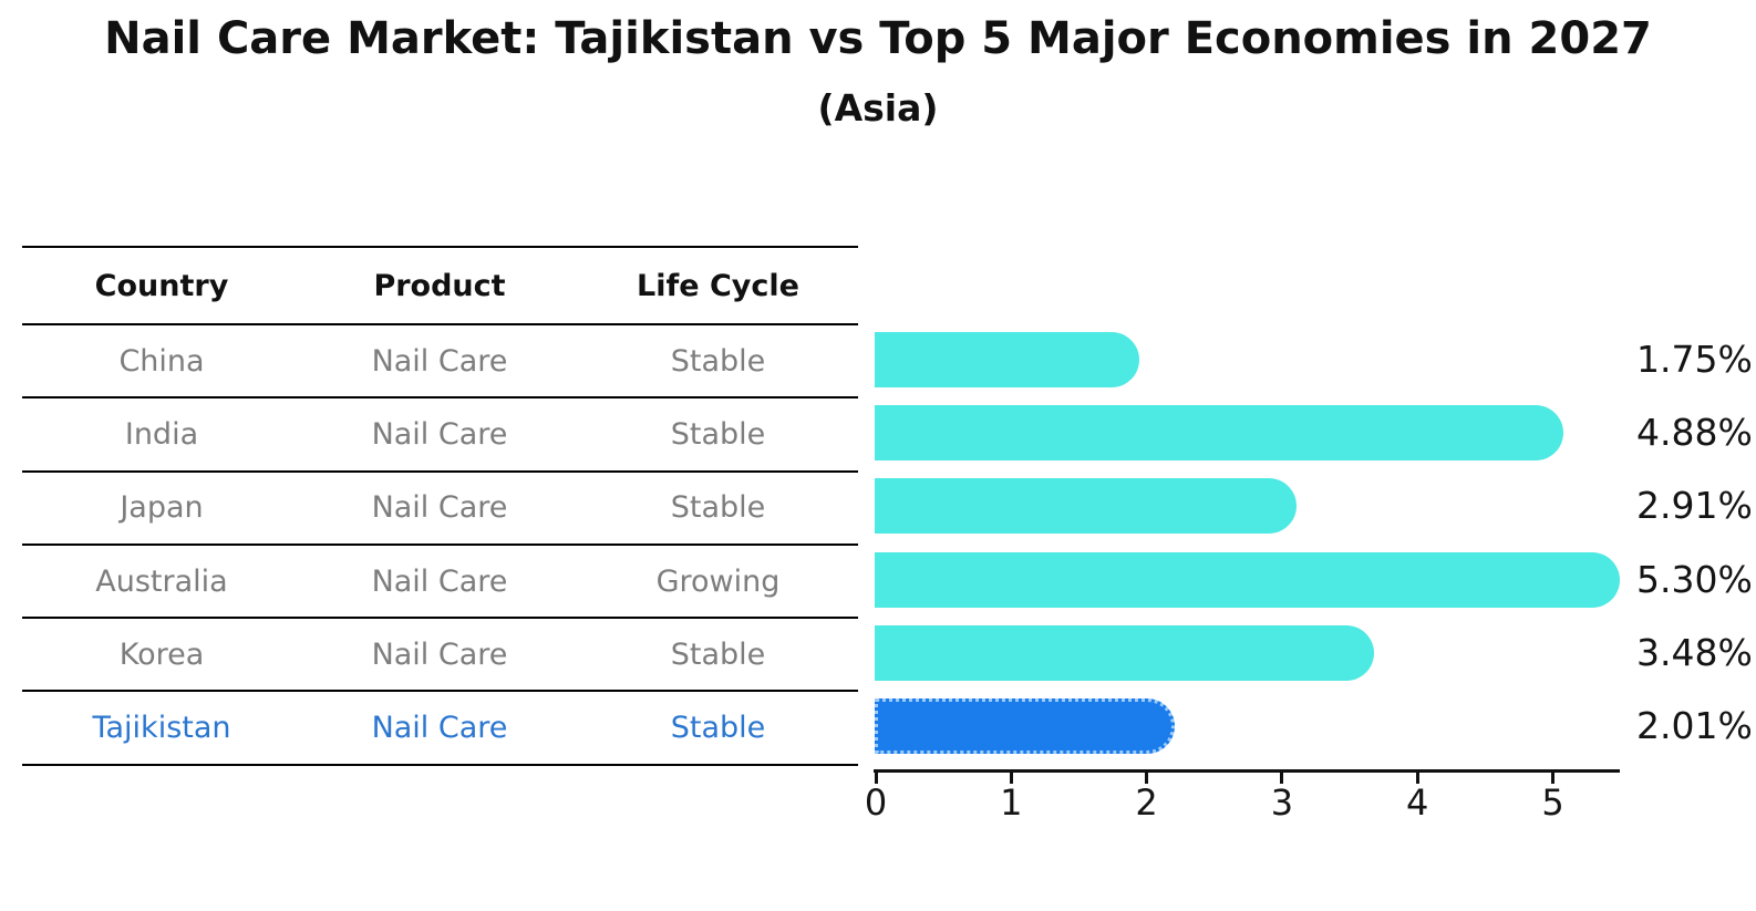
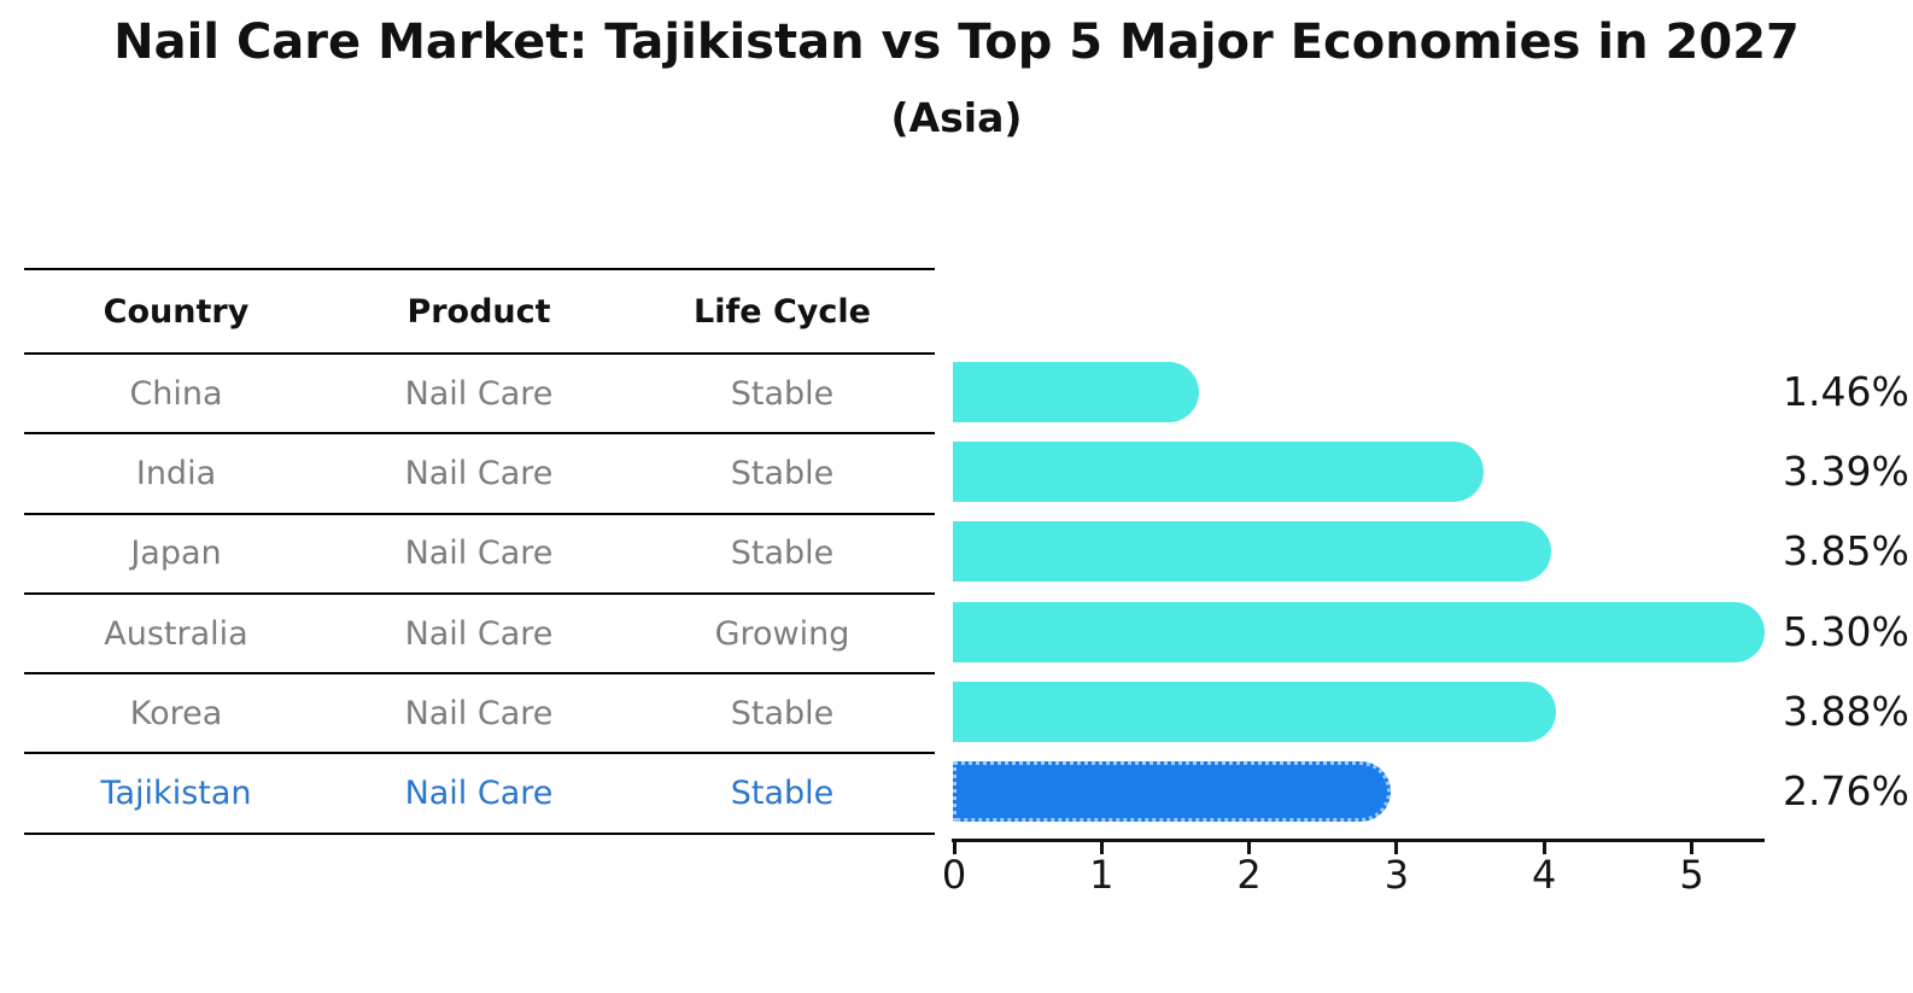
China: 1.75% -> 1.46%
India: 4.88% -> 3.39%
Japan: 2.91% -> 3.85%
Korea: 3.48% -> 3.88%
Tajikistan: 2.01% -> 2.76%
